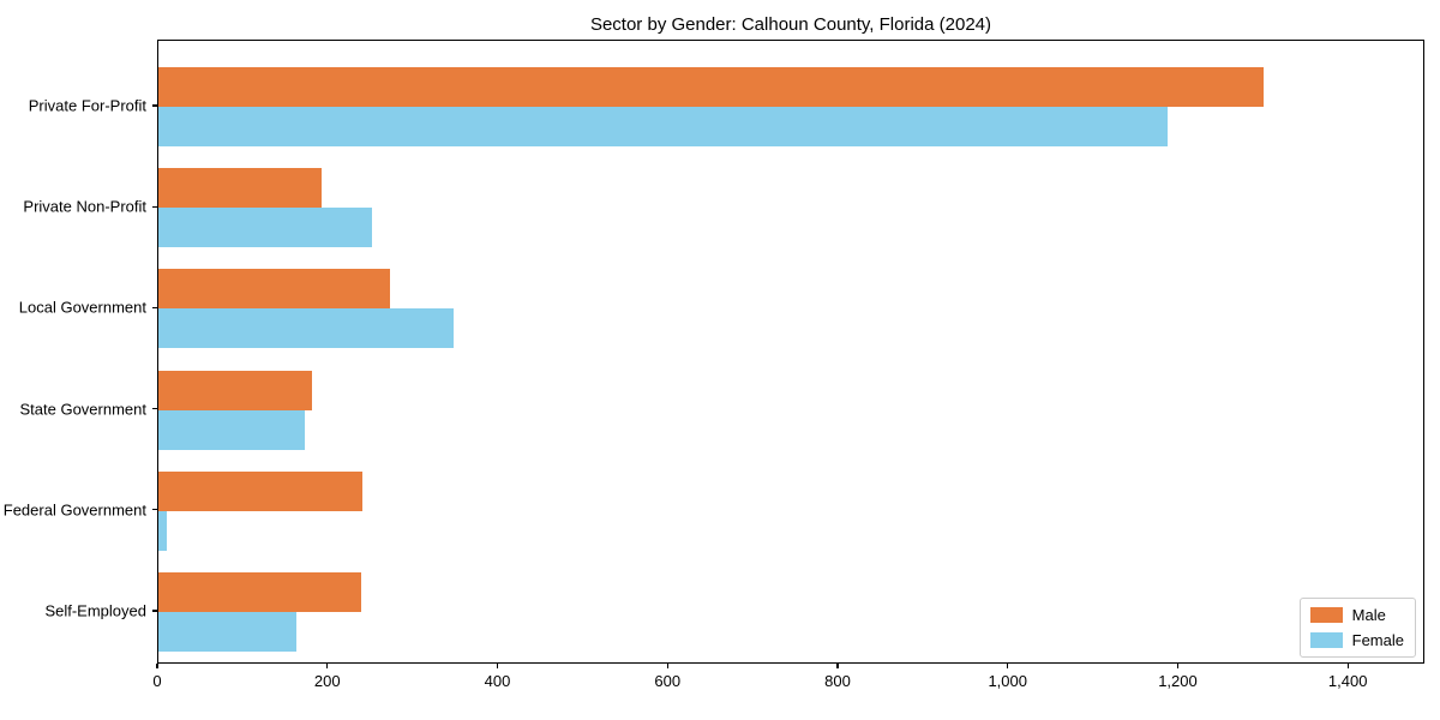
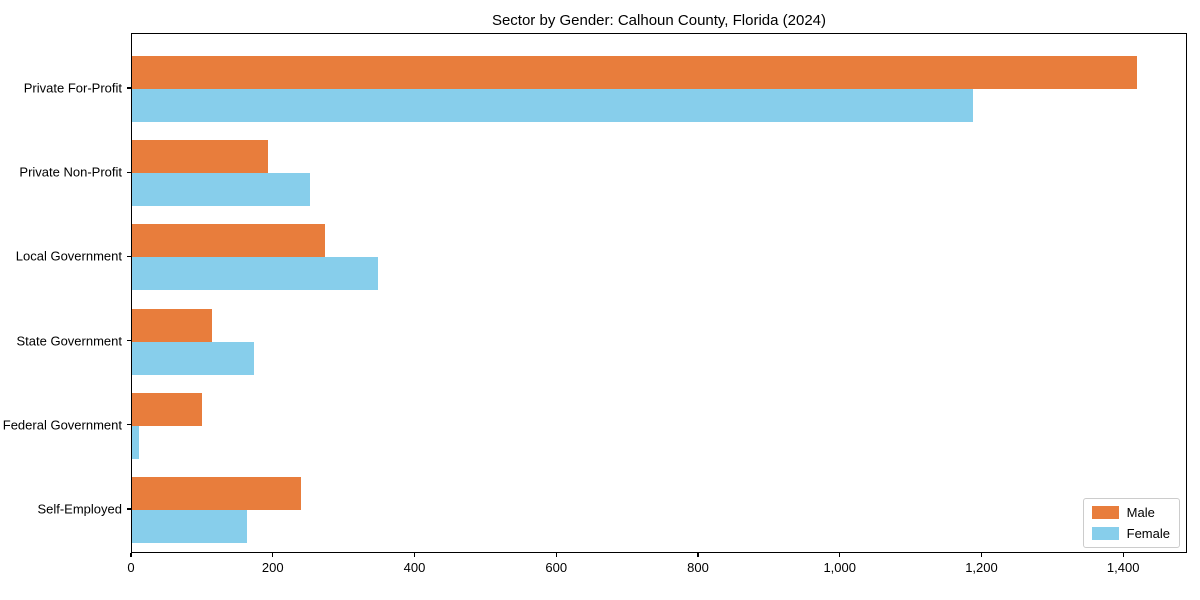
Male/Private For-Profit: 1300 -> 1420
Male/State Government: 180 -> 110
Male/Federal Government: 240 -> 100
